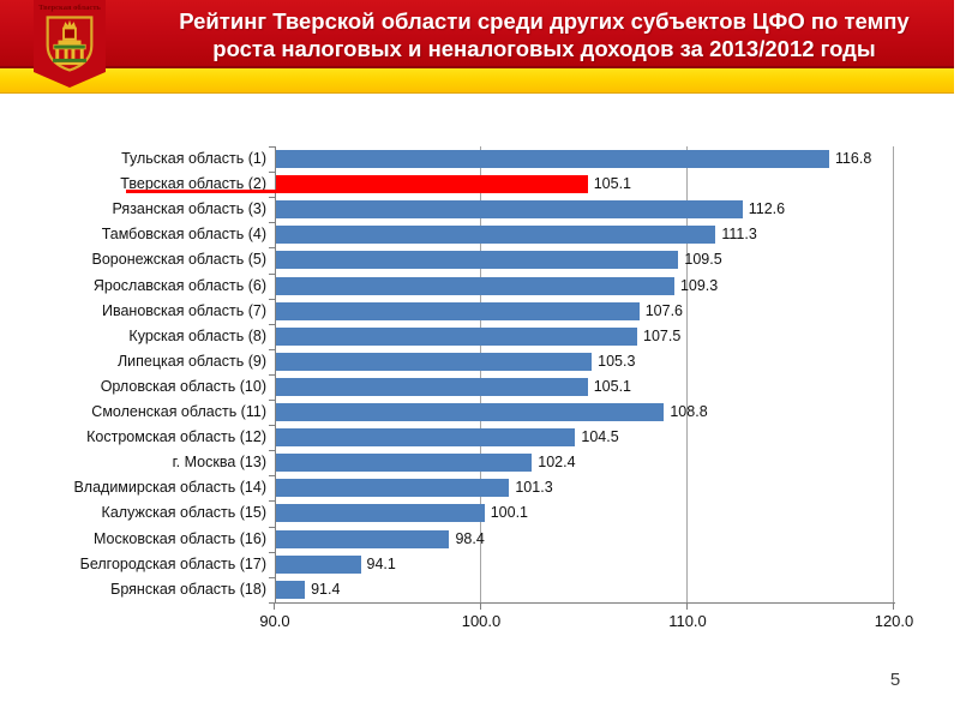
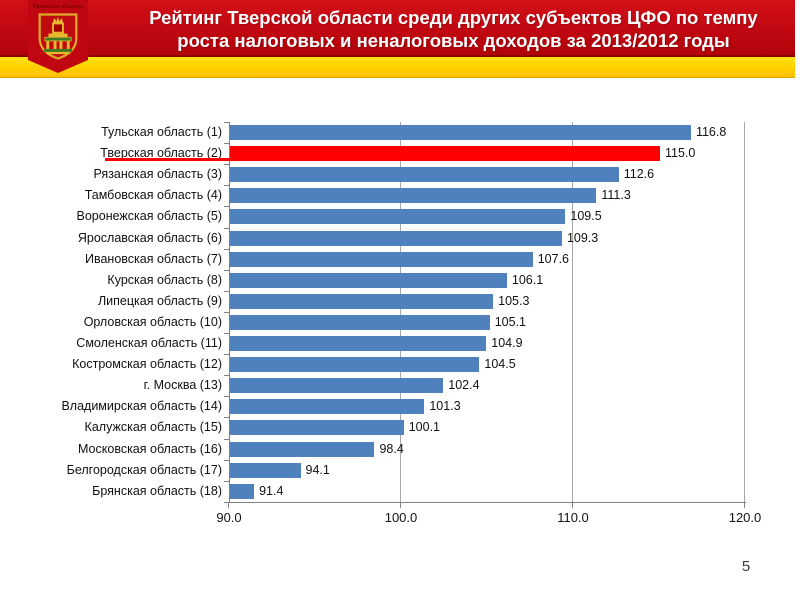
Тверская область (2): 105.1 -> 115.0
Курская область (8): 107.5 -> 106.1
Смоленская область (11): 108.8 -> 104.9
